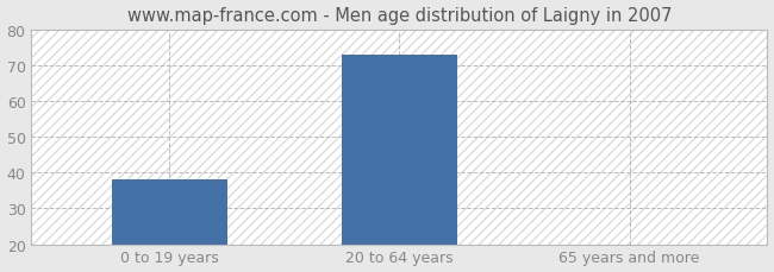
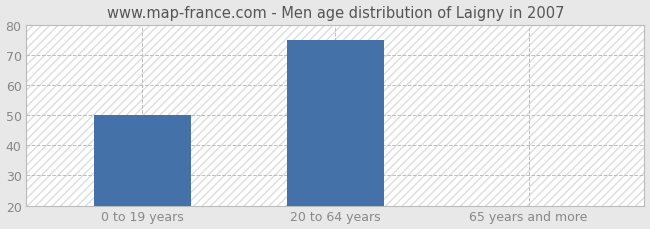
0 to 19 years: 38 -> 50
20 to 64 years: 73 -> 75
